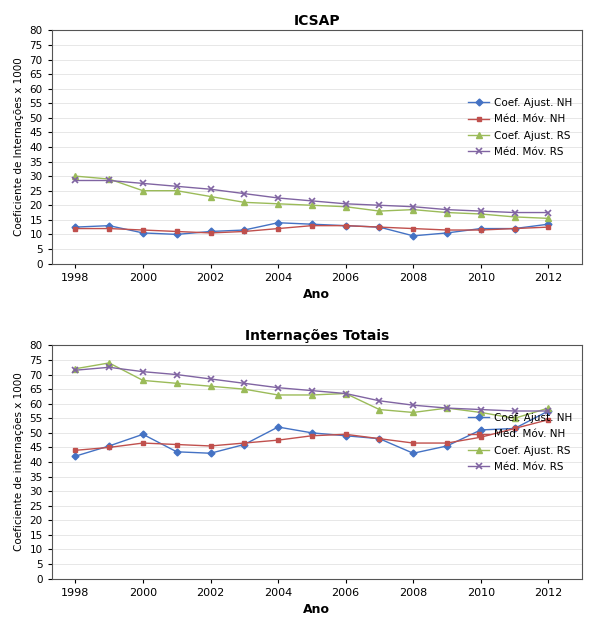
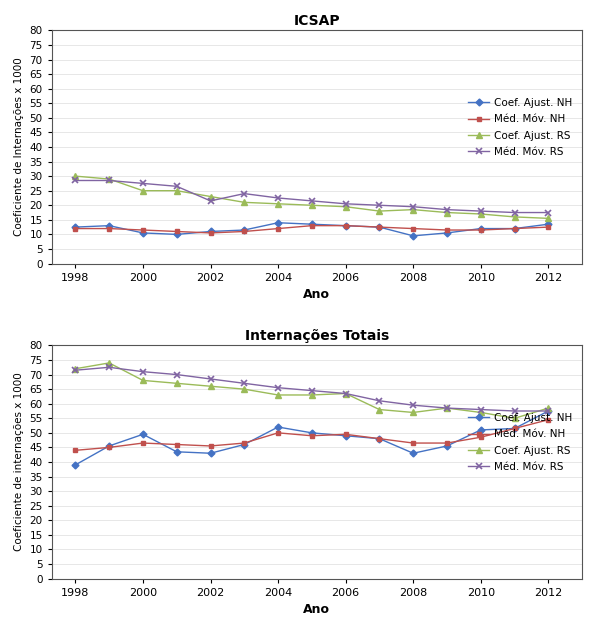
ICSAP/Méd. Móv. RS/2002: 25.5 -> 21.5
Internações Totais/Coef. Ajust. NH/1998: 42.0 -> 39.0
Internações Totais/Méd. Móv. NH/2004: 47.5 -> 50.0
